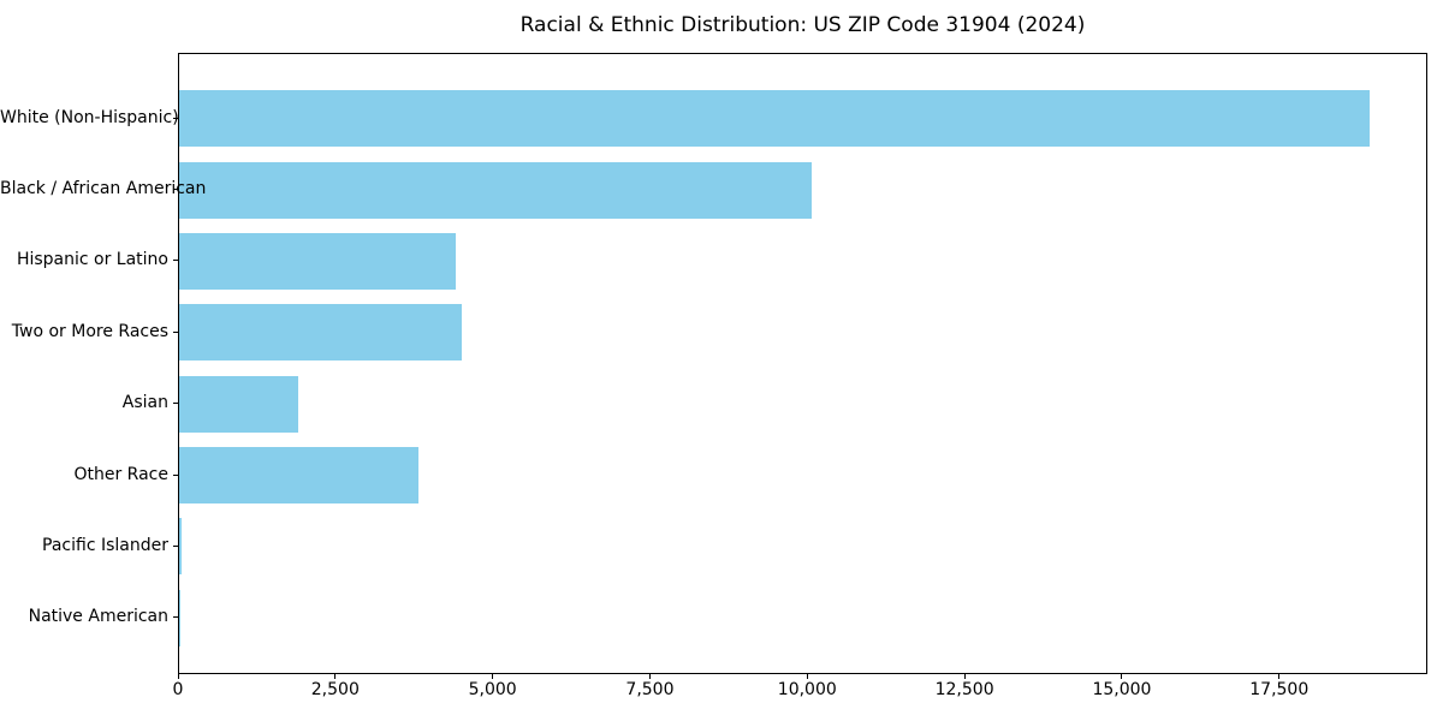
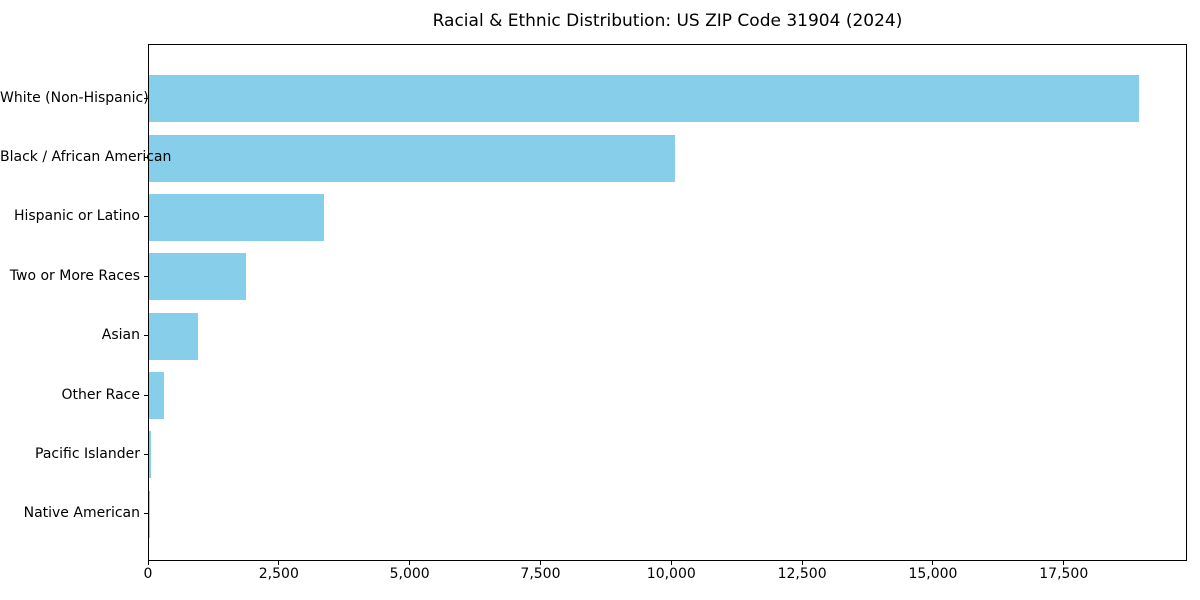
Hispanic or Latino: 4400 -> 3400
Two or More Races: 4500 -> 1900
Asian: 1900 -> 900
Other Race: 3800 -> 300
